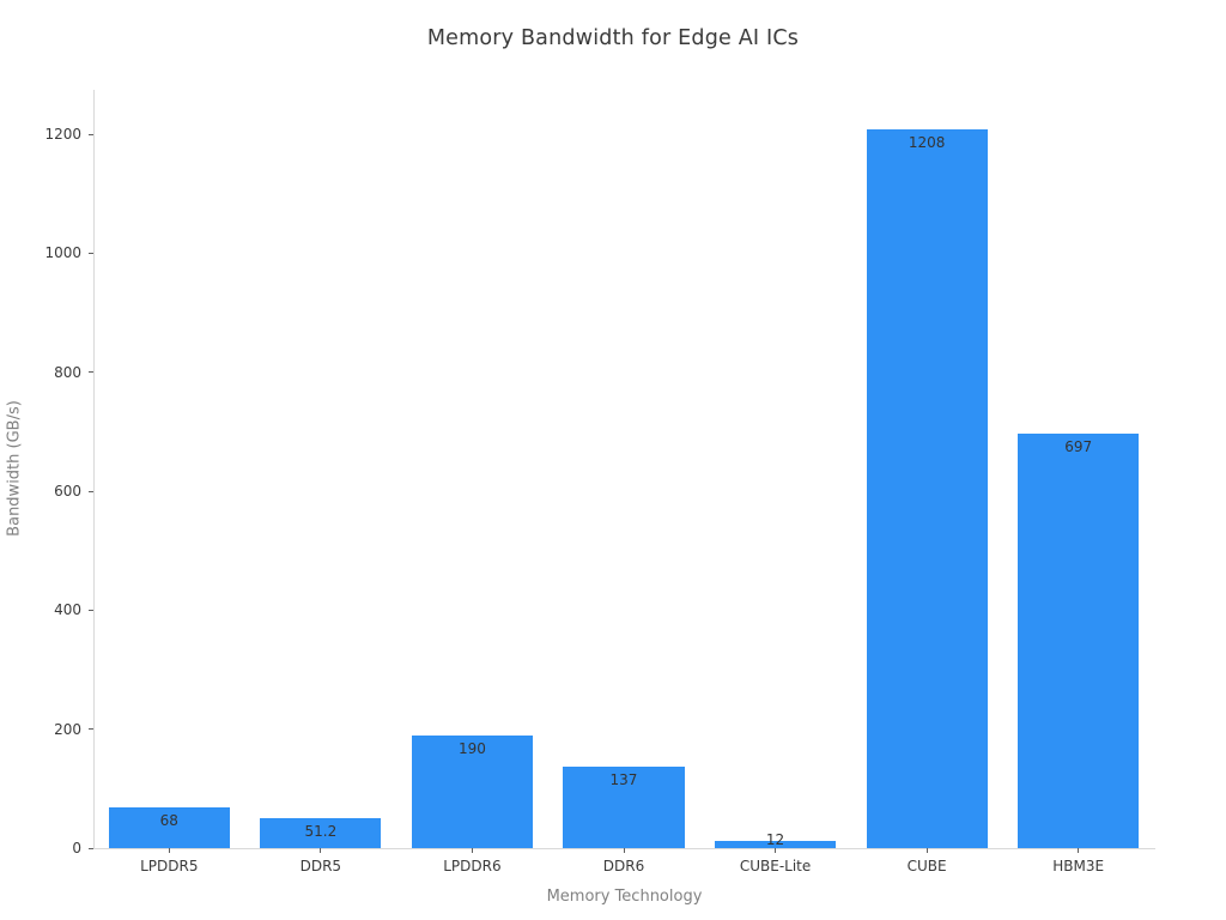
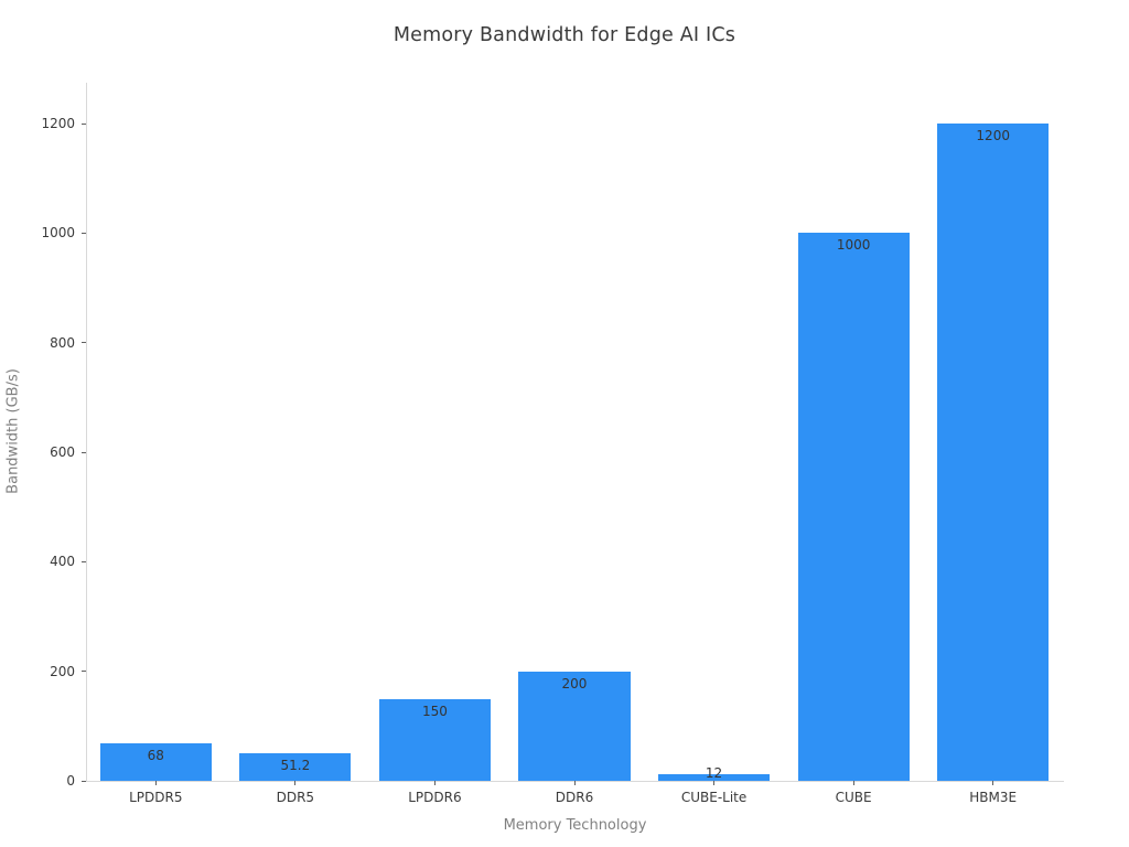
LPDDR6: 190 -> 150
DDR6: 137 -> 200
CUBE: 1208 -> 1000
HBM3E: 697 -> 1200
